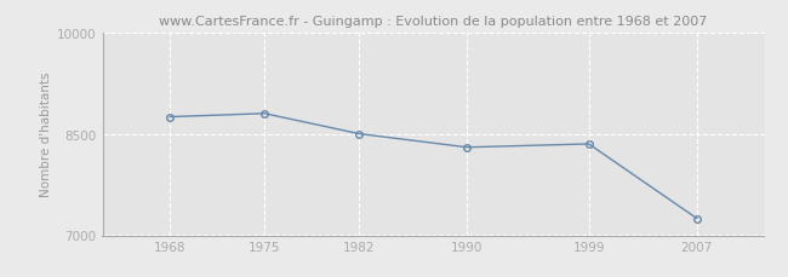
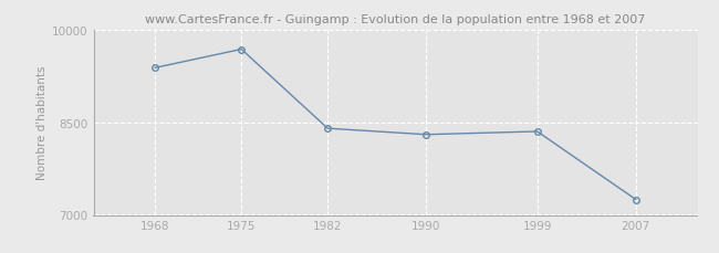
1968: 8750 -> 9380
1975: 8800 -> 9680
1982: 8500 -> 8400
